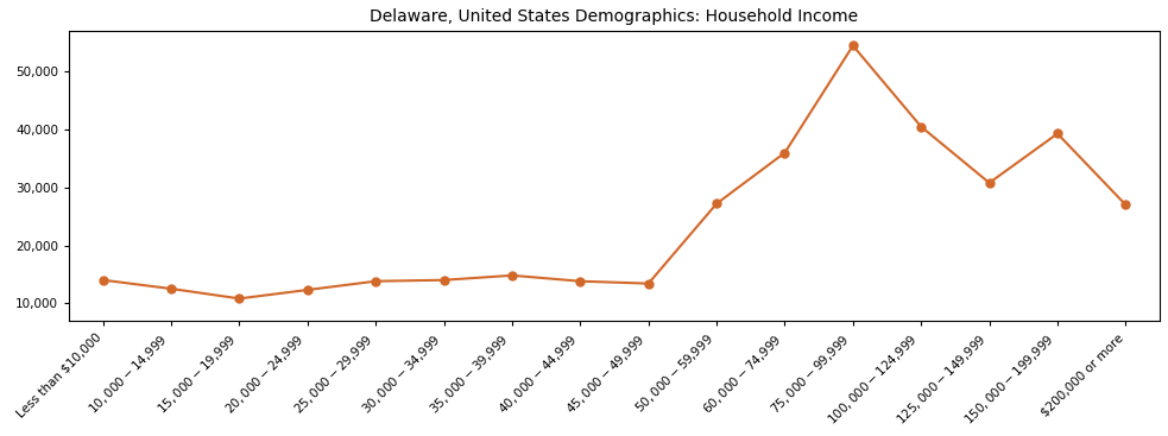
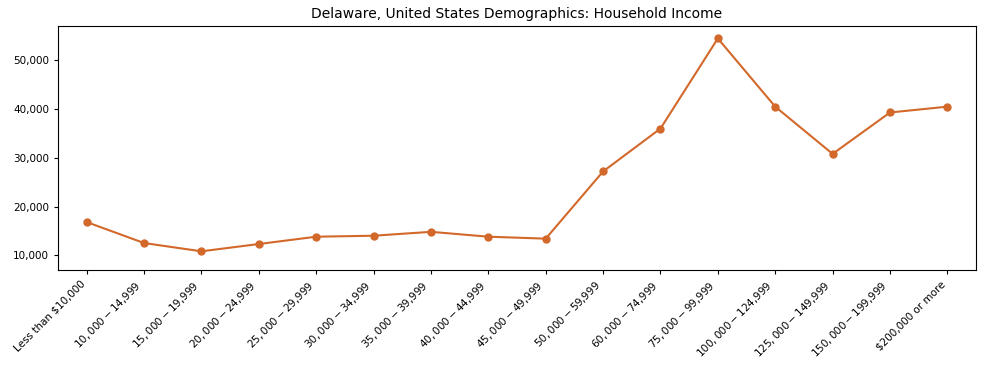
Less than $10,000: 14,000 -> 16,800
$200,000 or more: 27,000 -> 40,500
